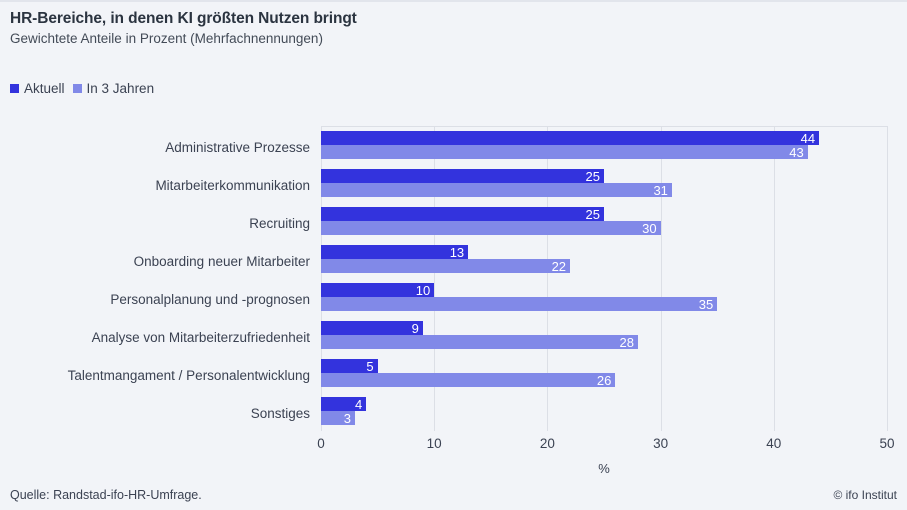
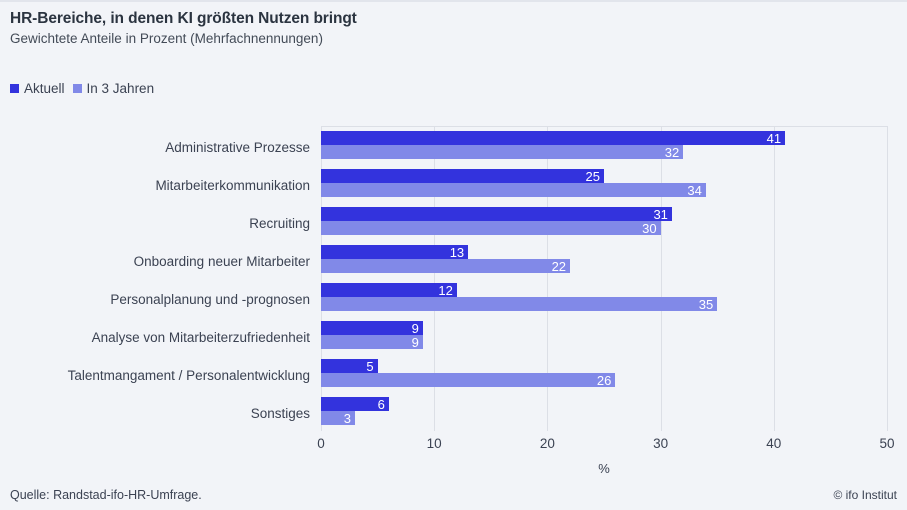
Aktuell/Administrative Prozesse: 44 -> 41
In 3 Jahren/Administrative Prozesse: 43 -> 32
In 3 Jahren/Mitarbeiterkommunikation: 31 -> 34
Aktuell/Recruiting: 25 -> 31
Aktuell/Personalplanung und -prognosen: 10 -> 12
In 3 Jahren/Analyse von Mitarbeiterzufriedenheit: 28 -> 9
Aktuell/Sonstiges: 4 -> 6
